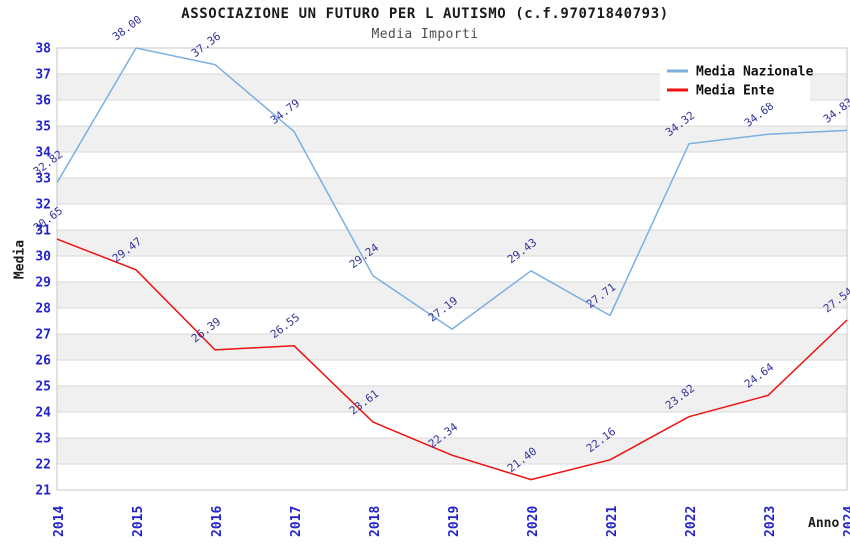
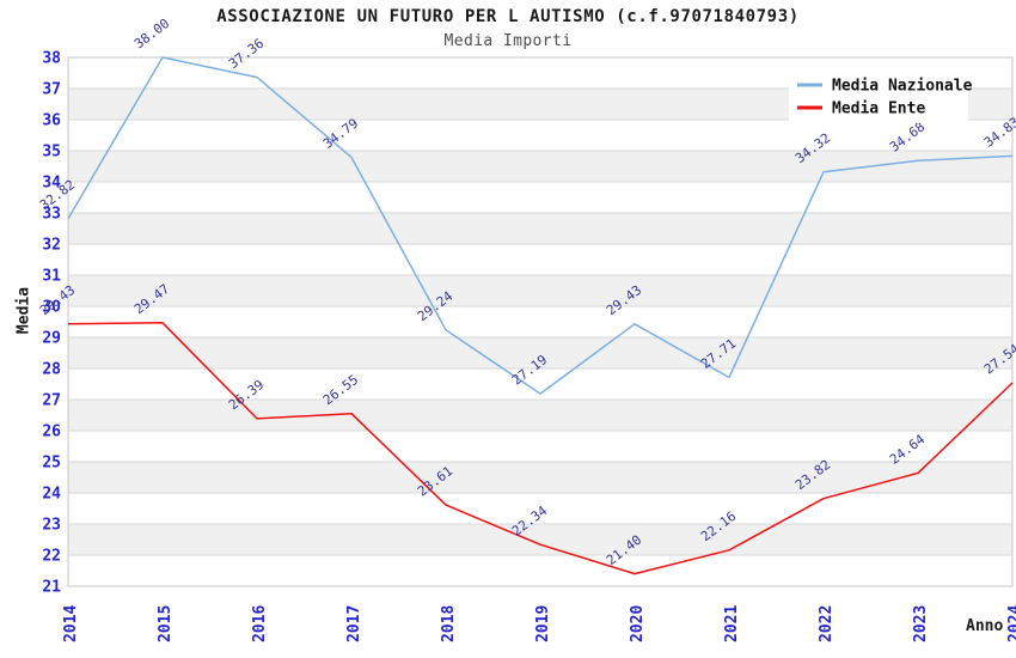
Media Ente/2014: 30.65 -> 29.43
